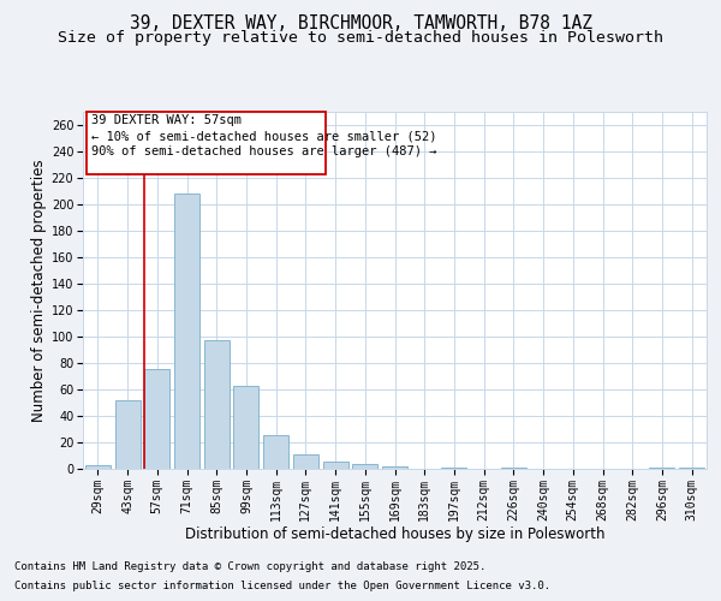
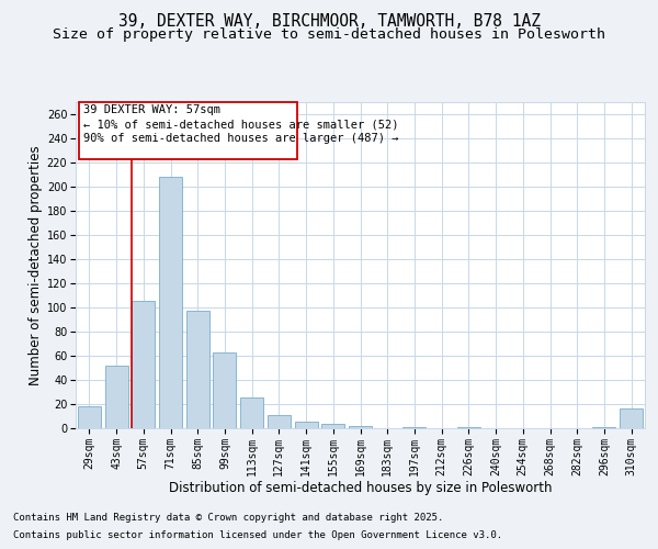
29sqm: 3 -> 18
57sqm: 75 -> 105
310sqm: 1 -> 16
